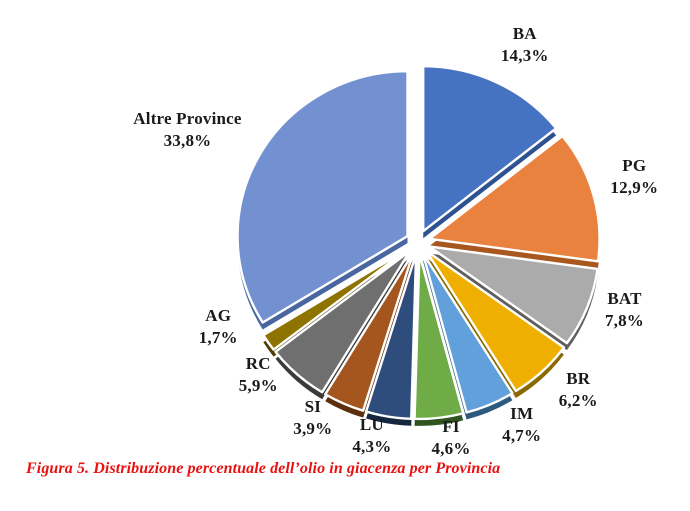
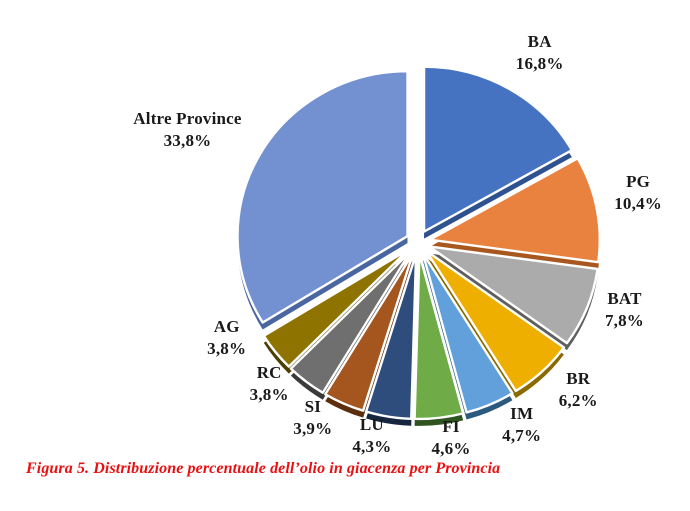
BA: 14,3% -> 16,8%
PG: 12,9% -> 10,4%
RC: 5,9% -> 3,8%
AG: 1,7% -> 3,8%
